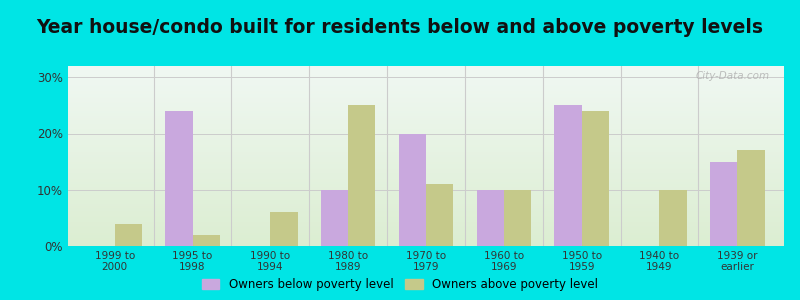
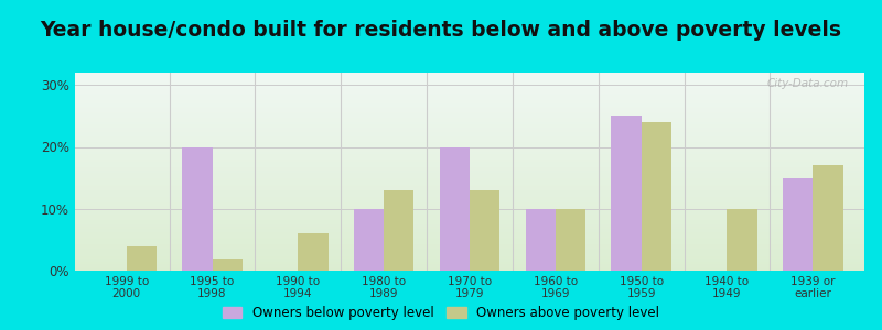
Owners below poverty level/1995 to 1998: 24% -> 20%
Owners above poverty level/1980 to 1989: 25% -> 13%
Owners above poverty level/1970 to 1979: 11% -> 13%
